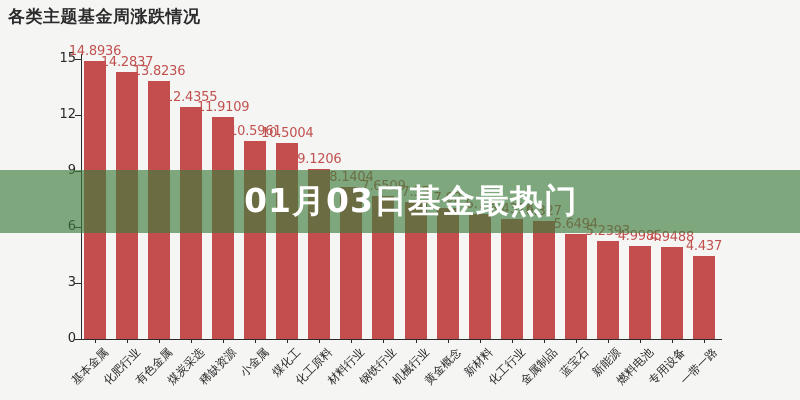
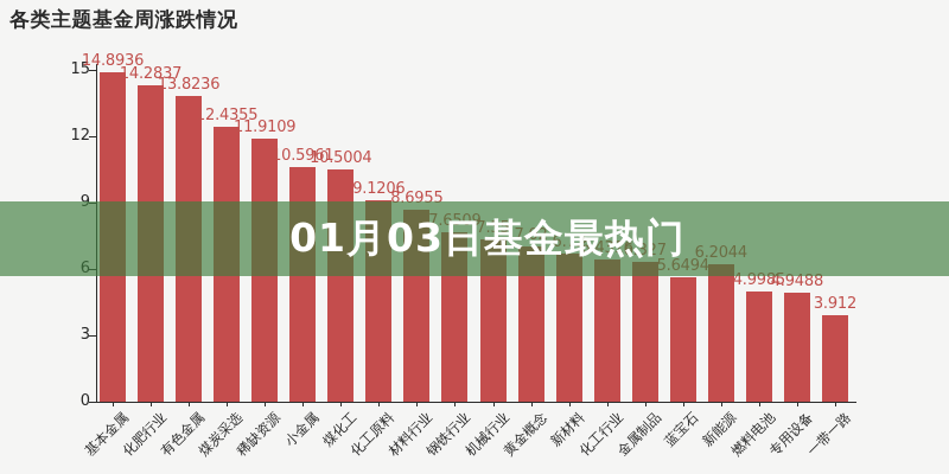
材料行业: 8.1404 -> 8.6955
新能源: 5.2393 -> 6.2044
一带一路: 4.437 -> 3.912
